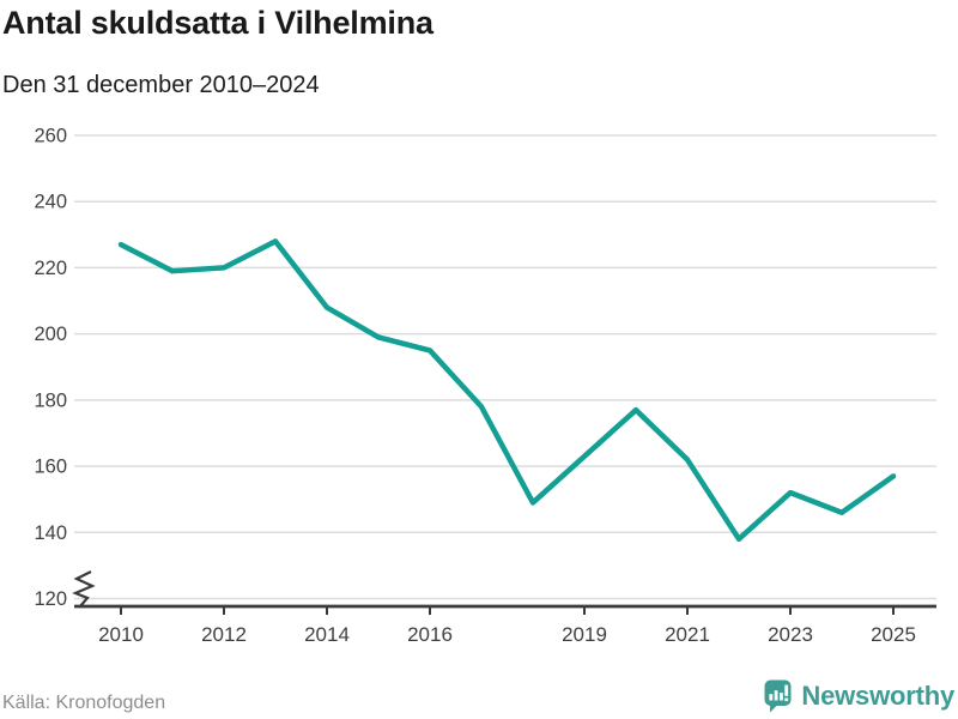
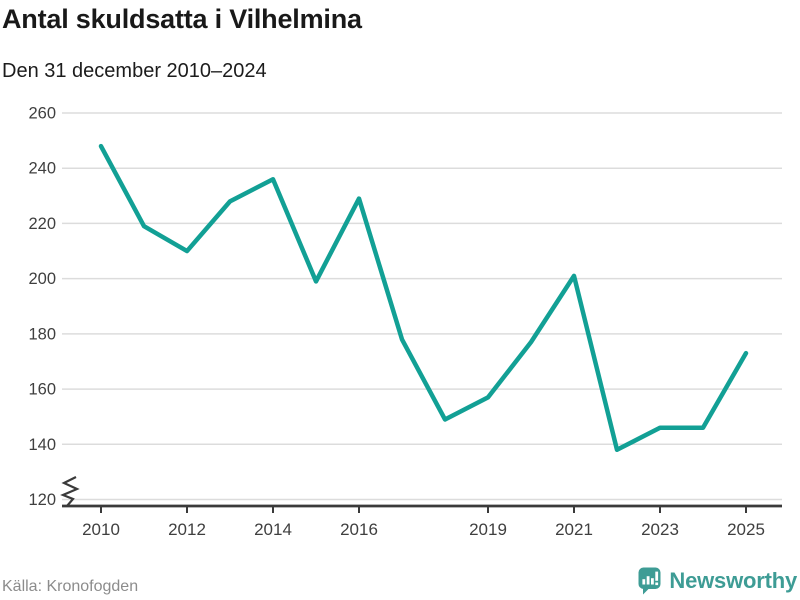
2010: 227 -> 248
2012: 220 -> 210
2014: 208 -> 236
2016: 195 -> 229
2019: 163 -> 157
2021: 162 -> 201
2023: 152 -> 146
2025: 157 -> 173
